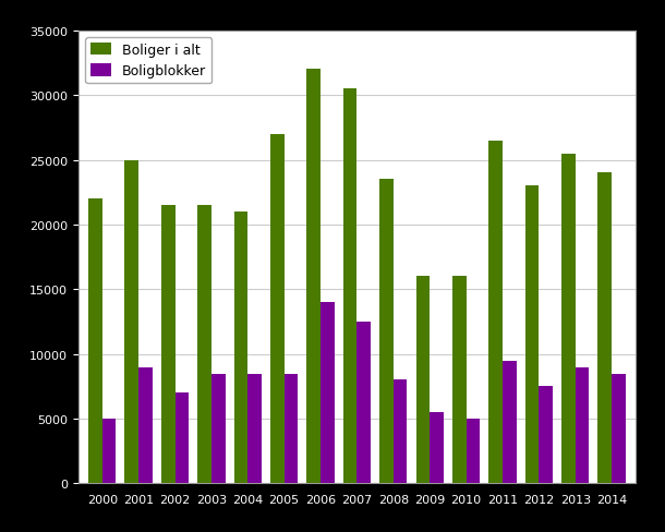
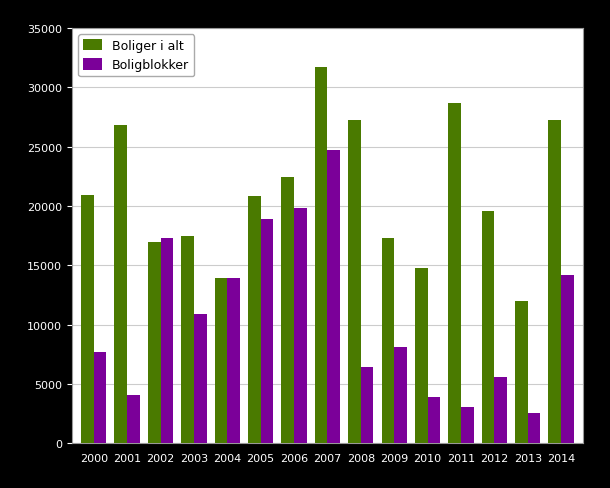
Boliger i alt/2000: 22000 -> 20900
Boligblokker/2000: 5000 -> 7700
Boliger i alt/2001: 25000 -> 26800
Boligblokker/2001: 9000 -> 4100
Boliger i alt/2002: 21500 -> 17000
Boligblokker/2002: 7000 -> 17300
Boliger i alt/2003: 21500 -> 17500
Boligblokker/2003: 8500 -> 10900
Boliger i alt/2004: 21000 -> 13900
Boligblokker/2004: 8500 -> 13900
Boliger i alt/2005: 27000 -> 20800
Boligblokker/2005: 8500 -> 18900
Boliger i alt/2006: 32000 -> 22400
Boligblokker/2006: 14000 -> 19800
Boliger i alt/2007: 30500 -> 31700
Boligblokker/2007: 12500 -> 24700
Boliger i alt/2008: 23500 -> 27200
Boligblokker/2008: 8000 -> 6400
Boliger i alt/2009: 16000 -> 17300
Boligblokker/2009: 5500 -> 8100
Boliger i alt/2010: 16000 -> 14800
Boligblokker/2010: 5000 -> 3900
Boliger i alt/2011: 26500 -> 28700
Boligblokker/2011: 9500 -> 3100
Boliger i alt/2012: 23000 -> 19600
Boligblokker/2012: 7500 -> 5600
Boliger i alt/2013: 25500 -> 12000
Boligblokker/2013: 9000 -> 2600
Boliger i alt/2014: 24000 -> 27200
Boligblokker/2014: 8500 -> 14200
